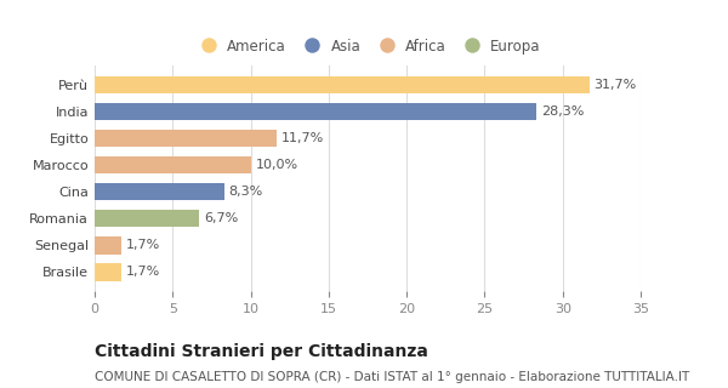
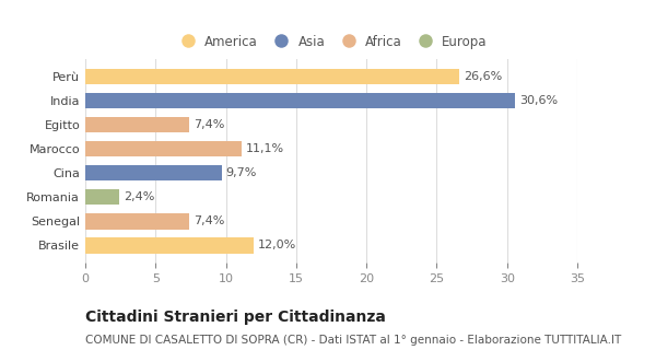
Perù: 31,7% -> 26,6%
India: 28,3% -> 30,6%
Egitto: 11,7% -> 7,4%
Marocco: 10,0% -> 11,1%
Cina: 8,3% -> 9,7%
Romania: 6,7% -> 2,4%
Senegal: 1,7% -> 7,4%
Brasile: 1,7% -> 12,0%
